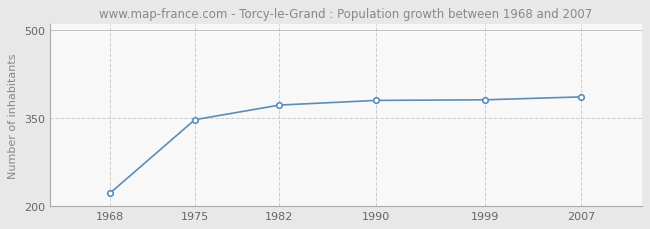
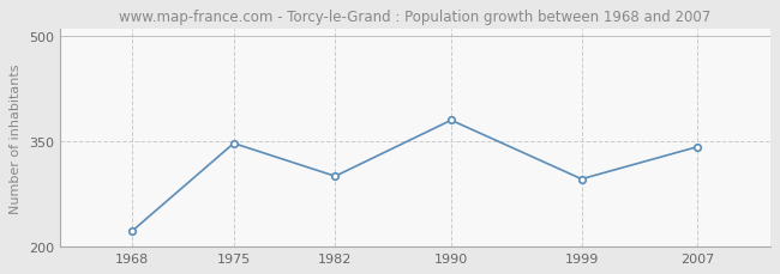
1982: 372 -> 300
1999: 381 -> 296
2007: 386 -> 342
